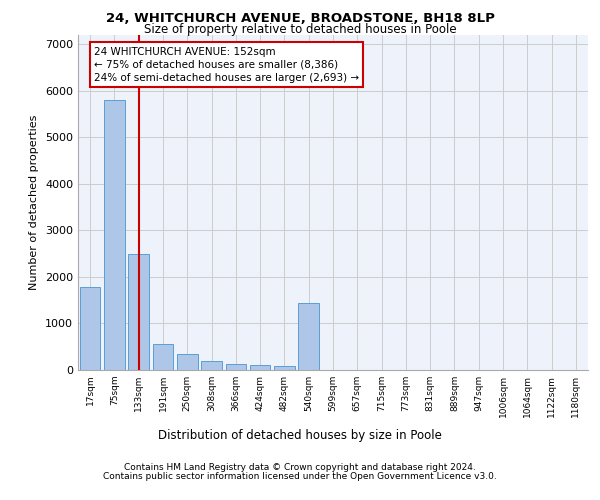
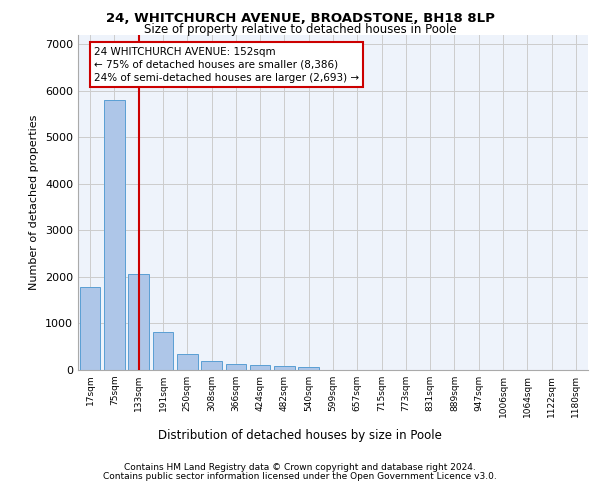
133sqm: 2500 -> 2060
191sqm: 550 -> 820
540sqm: 1450 -> 60
